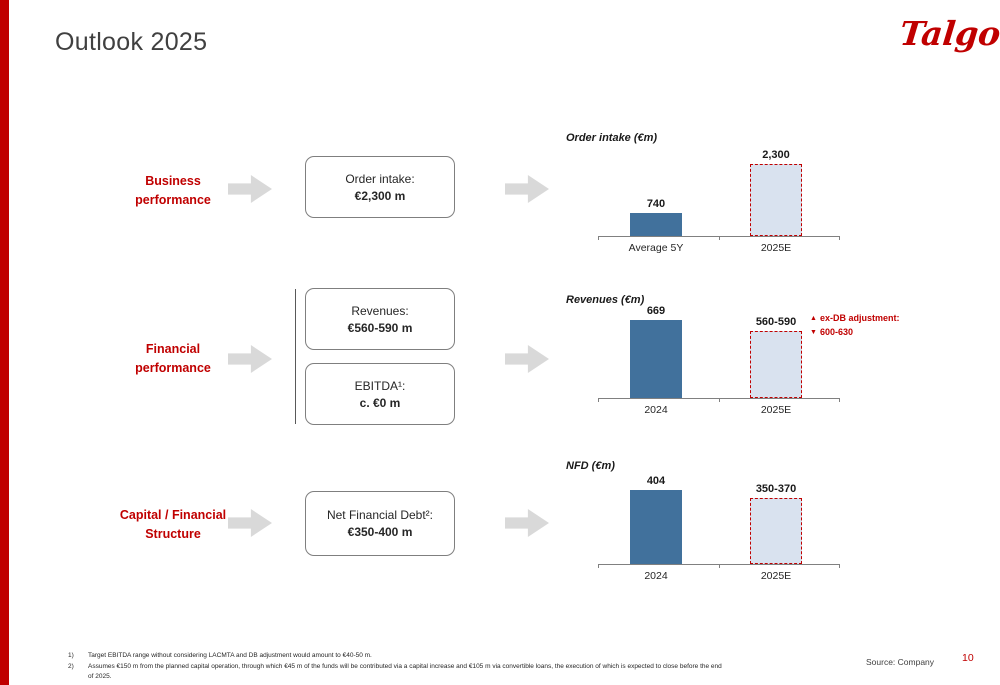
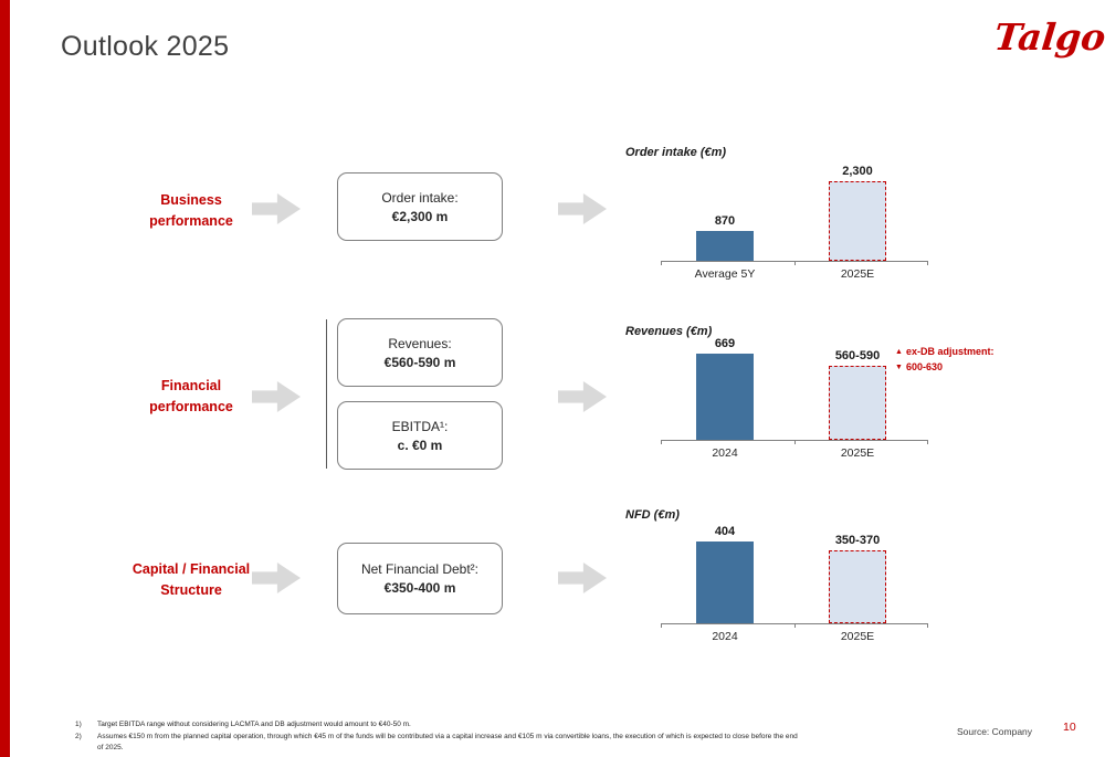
Order intake (€m)/Average 5Y: 740 -> 870
